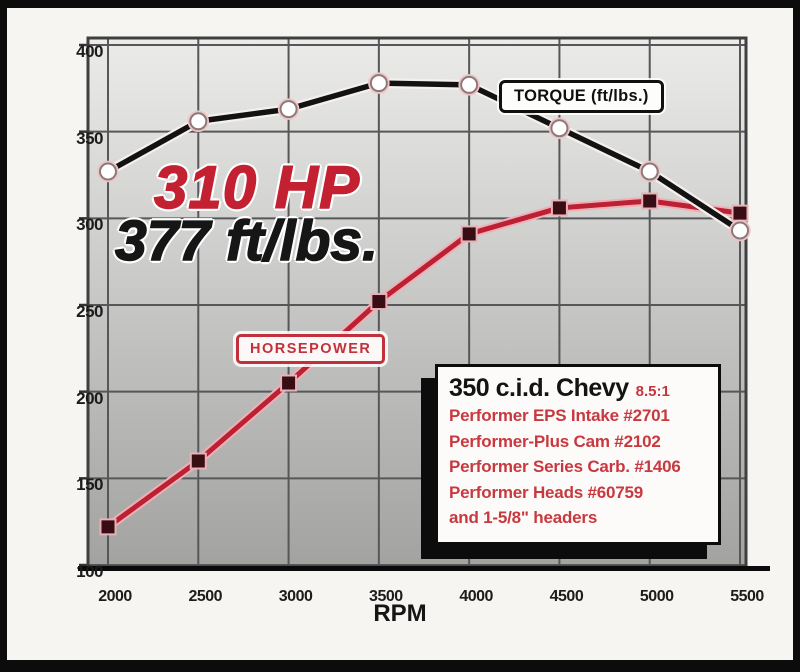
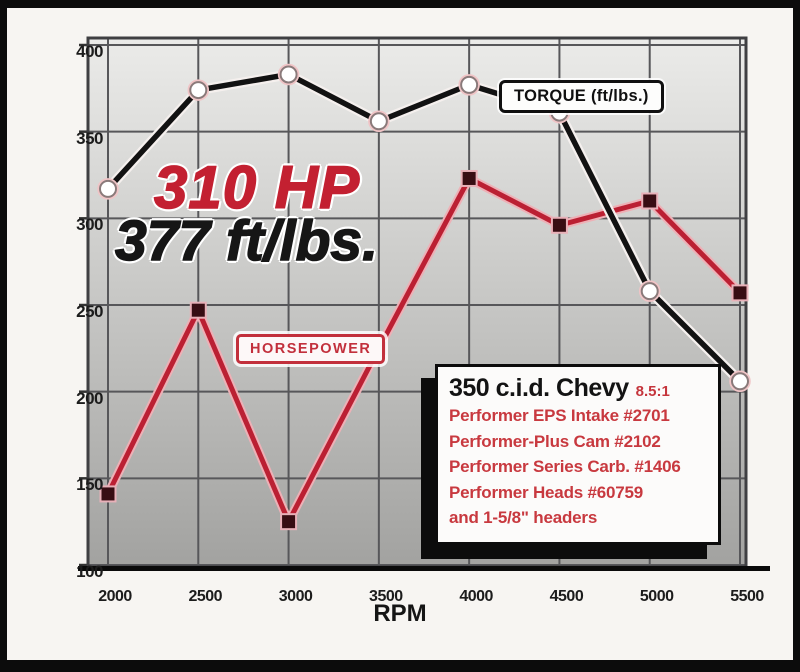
TORQUE (ft/lbs.)/2000: 327 -> 317
HORSEPOWER/2000: 122 -> 141
TORQUE (ft/lbs.)/2500: 356 -> 374
HORSEPOWER/2500: 160 -> 247
TORQUE (ft/lbs.)/3000: 363 -> 383
HORSEPOWER/3000: 205 -> 125
TORQUE (ft/lbs.)/3500: 378 -> 356
HORSEPOWER/3500: 252 -> 225
HORSEPOWER/4000: 291 -> 323
TORQUE (ft/lbs.)/4500: 352 -> 361
HORSEPOWER/4500: 306 -> 296
TORQUE (ft/lbs.)/5000: 327 -> 258
TORQUE (ft/lbs.)/5500: 293 -> 206
HORSEPOWER/5500: 303 -> 257
